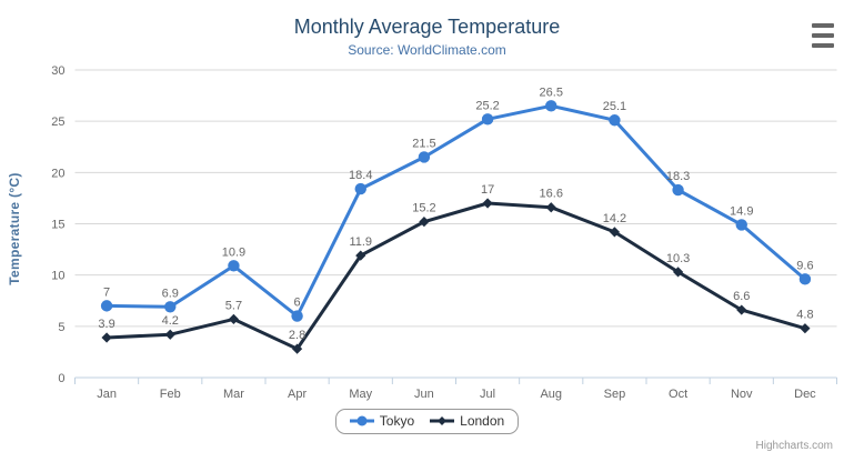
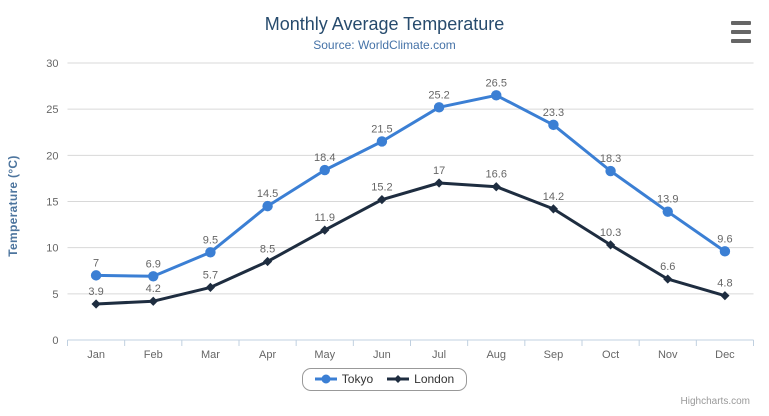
Tokyo/Mar: 10.9 -> 9.5
Tokyo/Apr: 6 -> 14.5
London/Apr: 2.8 -> 8.5
Tokyo/Sep: 25.1 -> 23.3
Tokyo/Nov: 14.9 -> 13.9
